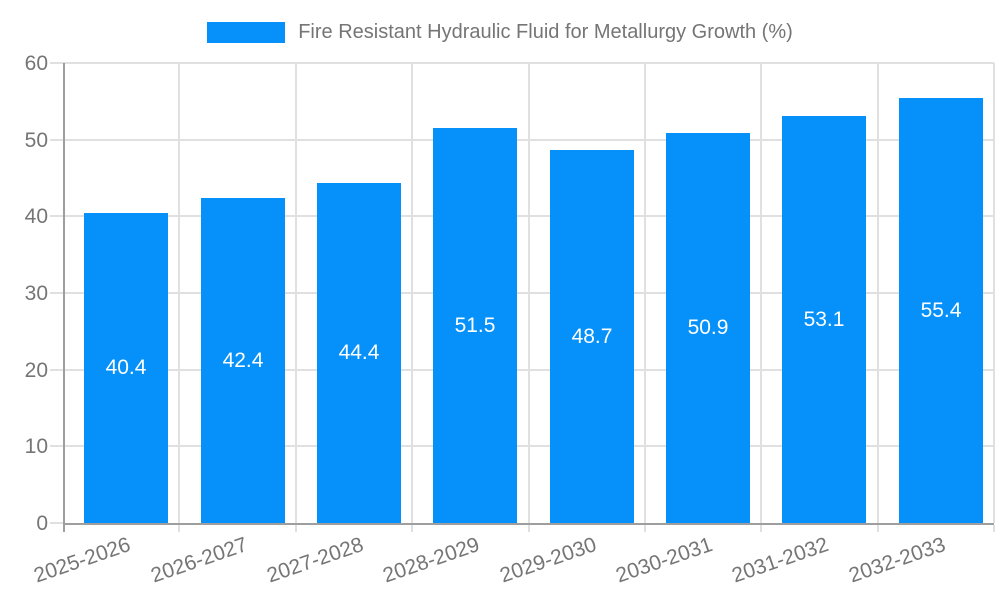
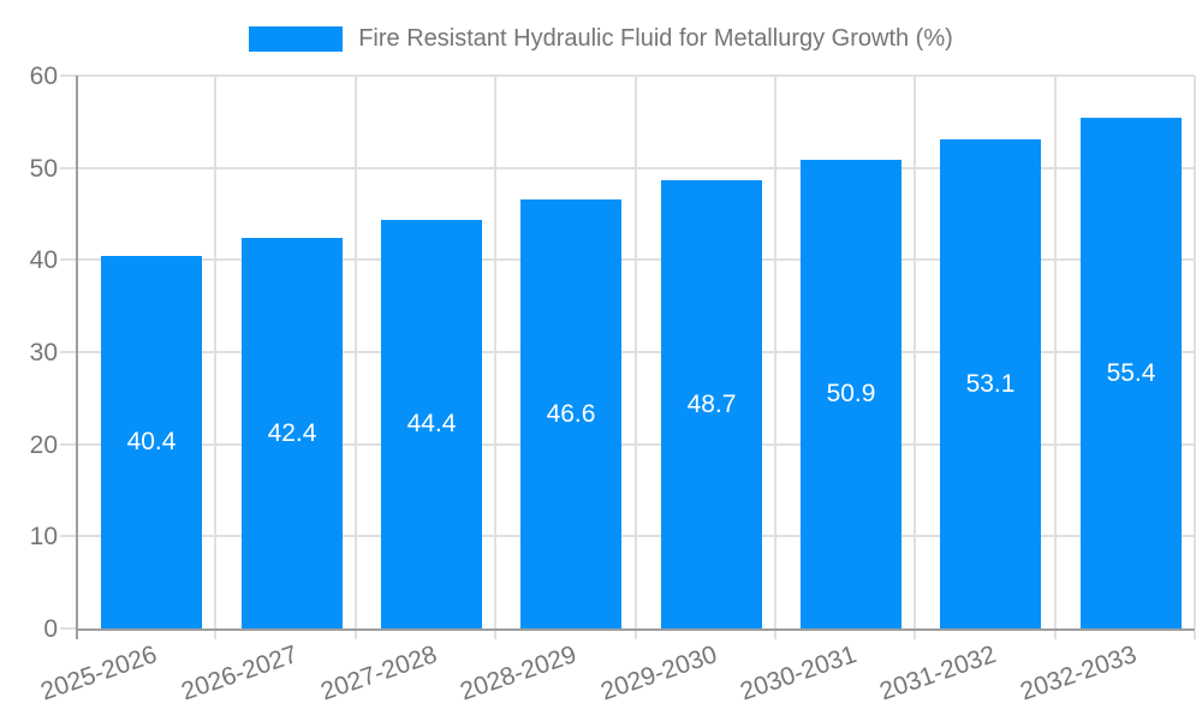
2028-2029: 51.5 -> 46.6
